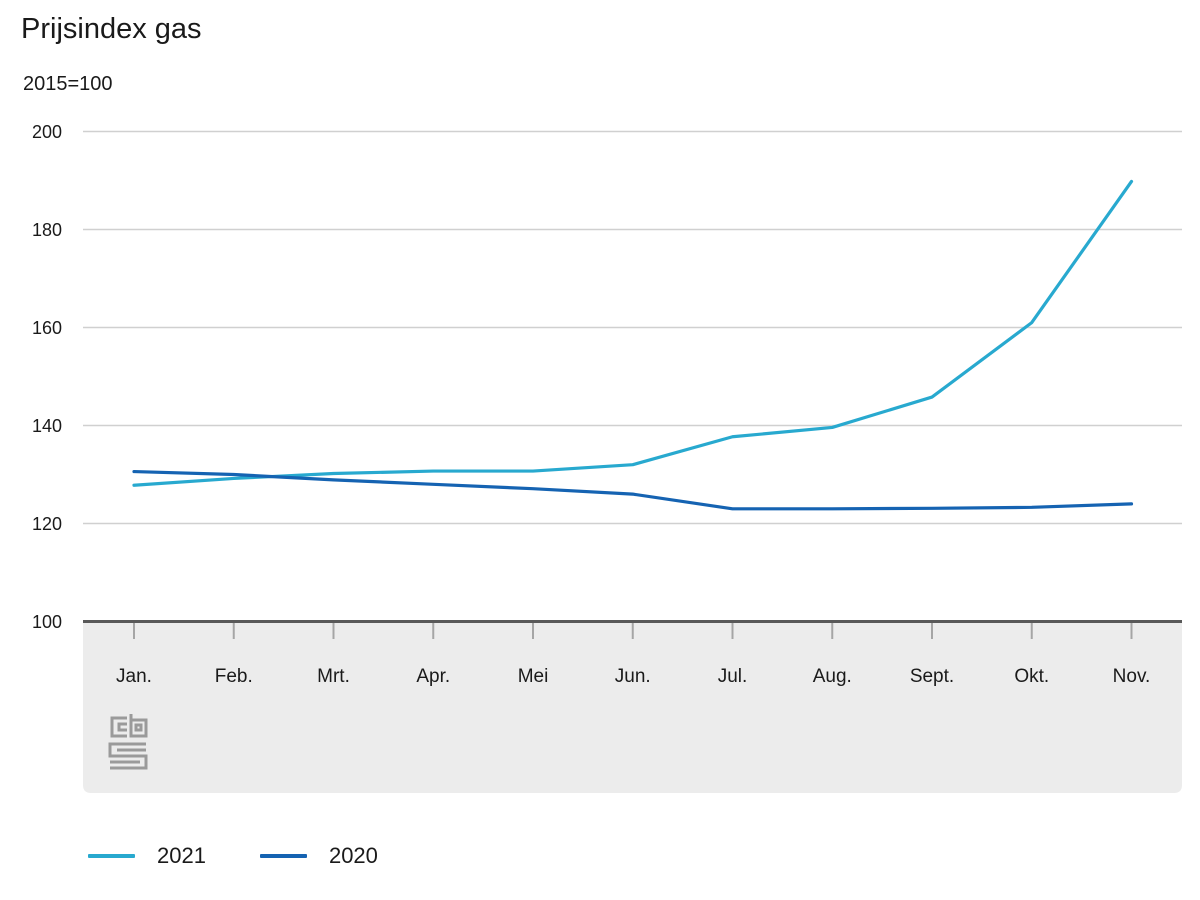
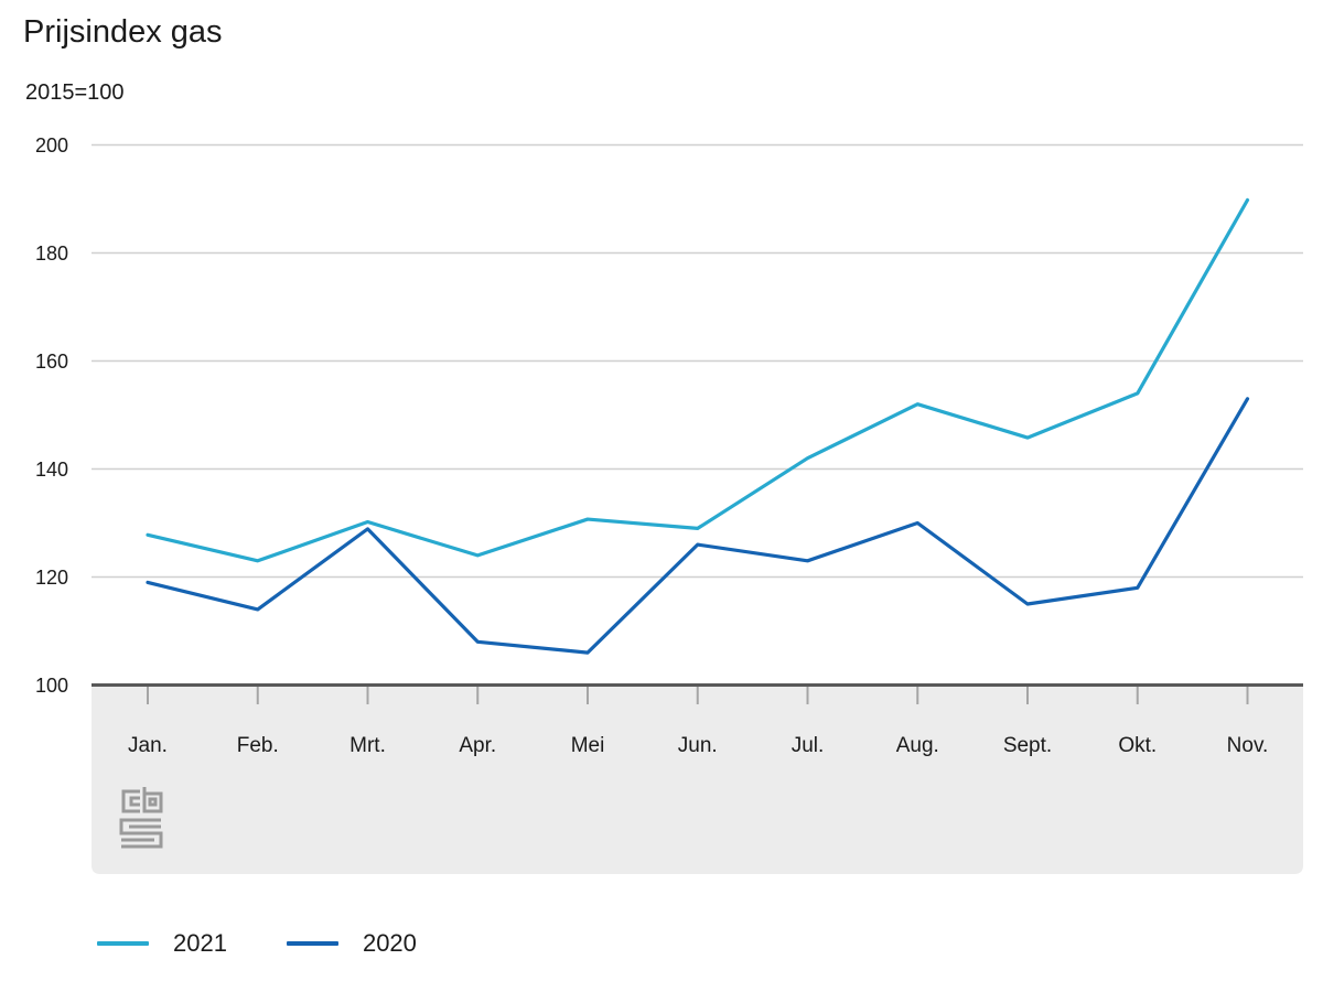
2020/Jan.: 131 -> 119
2021/Feb.: 129 -> 123
2020/Feb.: 130 -> 114
2021/Apr.: 131 -> 124
2020/Apr.: 128 -> 108
2020/Mei: 127 -> 106
2021/Jun.: 132 -> 129
2021/Jul.: 138 -> 142
2021/Aug.: 140 -> 152
2020/Aug.: 123 -> 130
2020/Sept.: 123 -> 115
2021/Okt.: 161 -> 154
2020/Okt.: 123 -> 118
2020/Nov.: 124 -> 153
